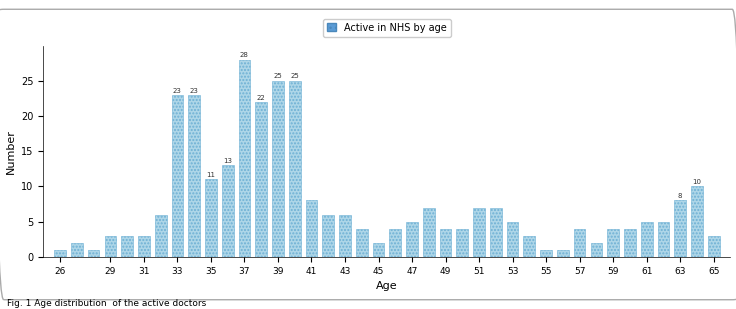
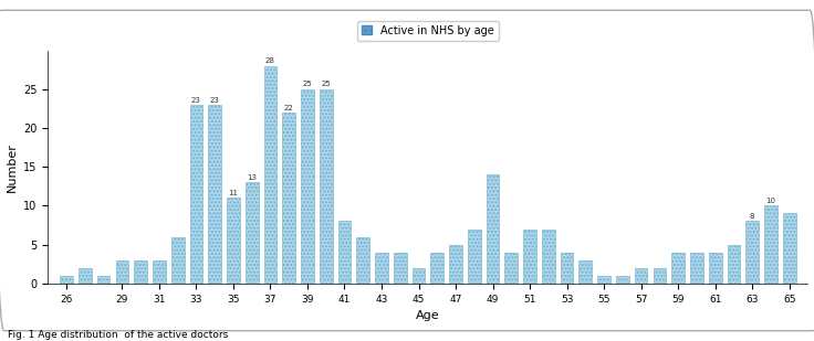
43: 6 -> 4
49: 4 -> 14
53: 5 -> 4
57: 4 -> 2
61: 5 -> 4
65: 3 -> 9
